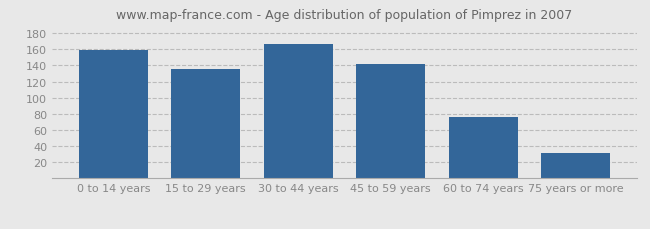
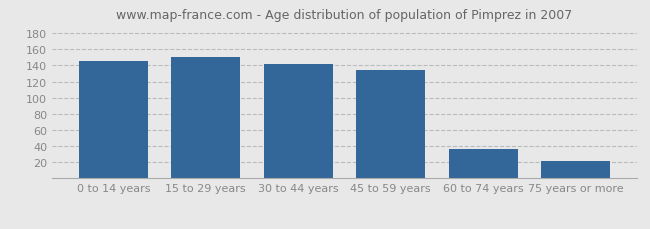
0 to 14 years: 159 -> 146
15 to 29 years: 135 -> 150
30 to 44 years: 167 -> 142
45 to 59 years: 142 -> 134
60 to 74 years: 76 -> 36
75 years or more: 31 -> 22
